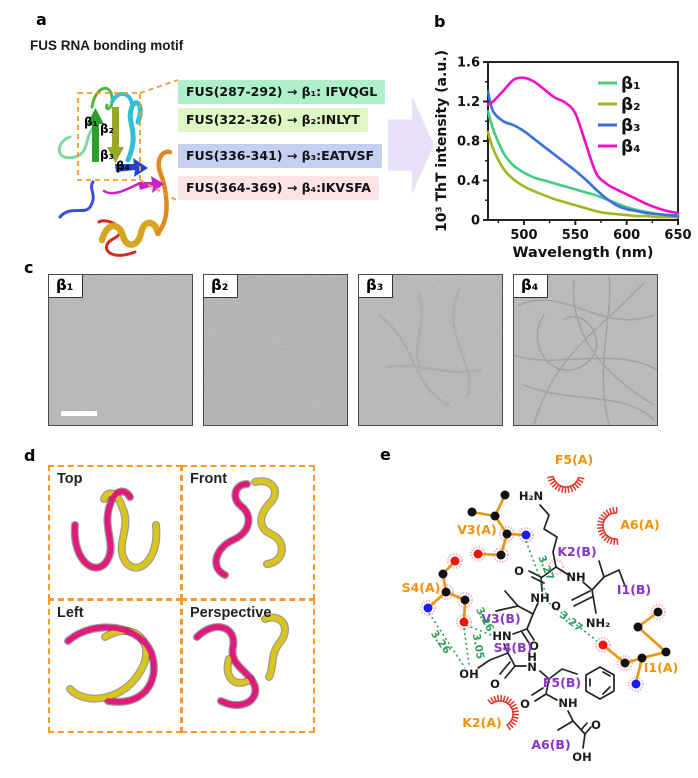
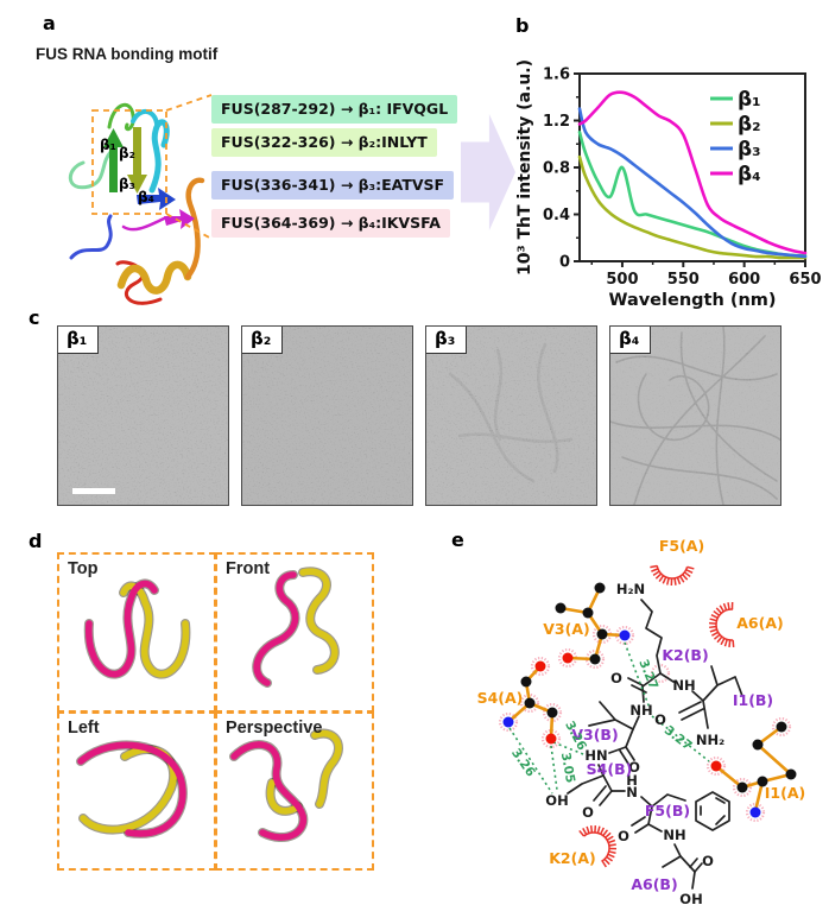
β₁/500: 0.5 -> 0.8
